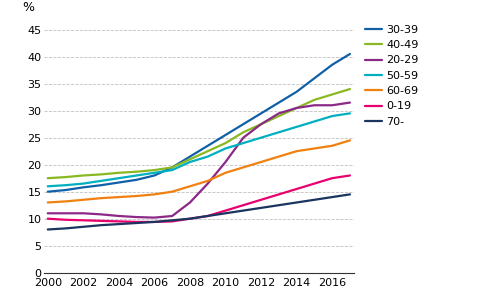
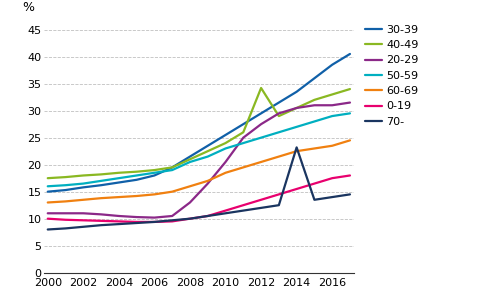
40-49/2012: 27.5 -> 34.2
70-/2014: 13.0 -> 23.2
